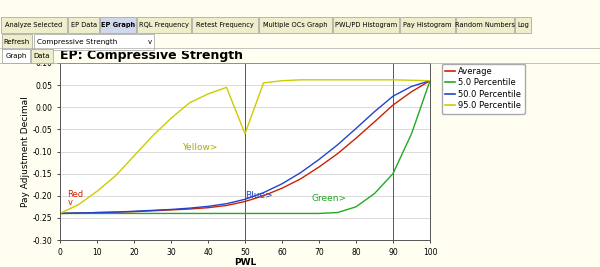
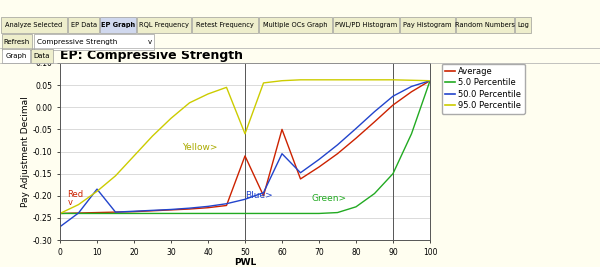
50.0 Percentile/0: -0.240 -> -0.270
50.0 Percentile/10: -0.238 -> -0.185
Average/50: -0.213 -> -0.110
Average/60: -0.183 -> -0.050
50.0 Percentile/60: -0.173 -> -0.105
